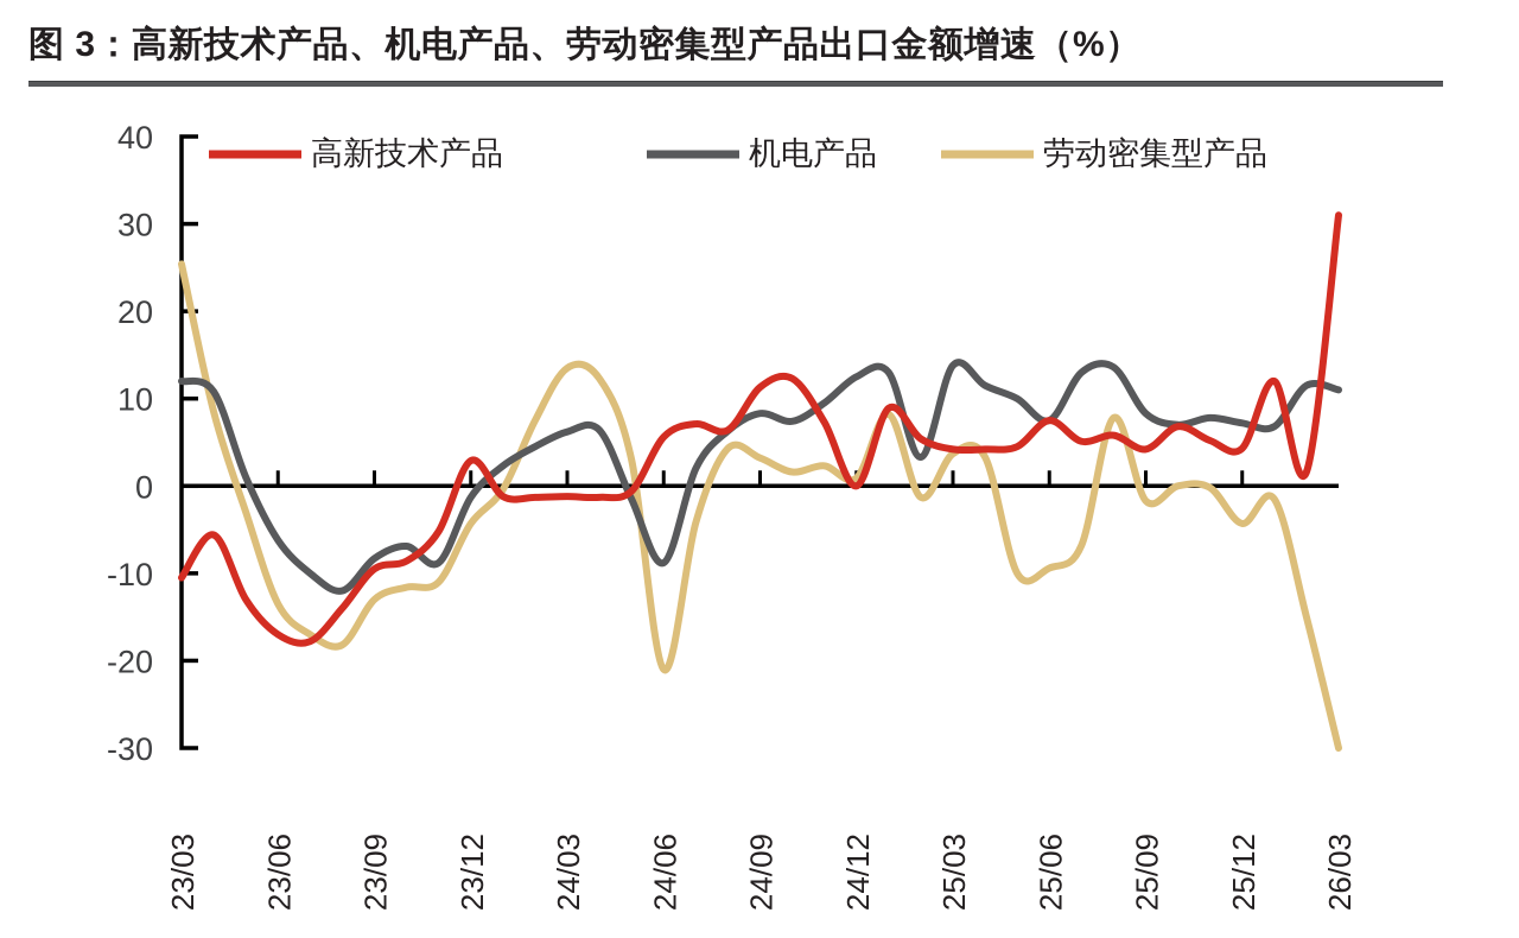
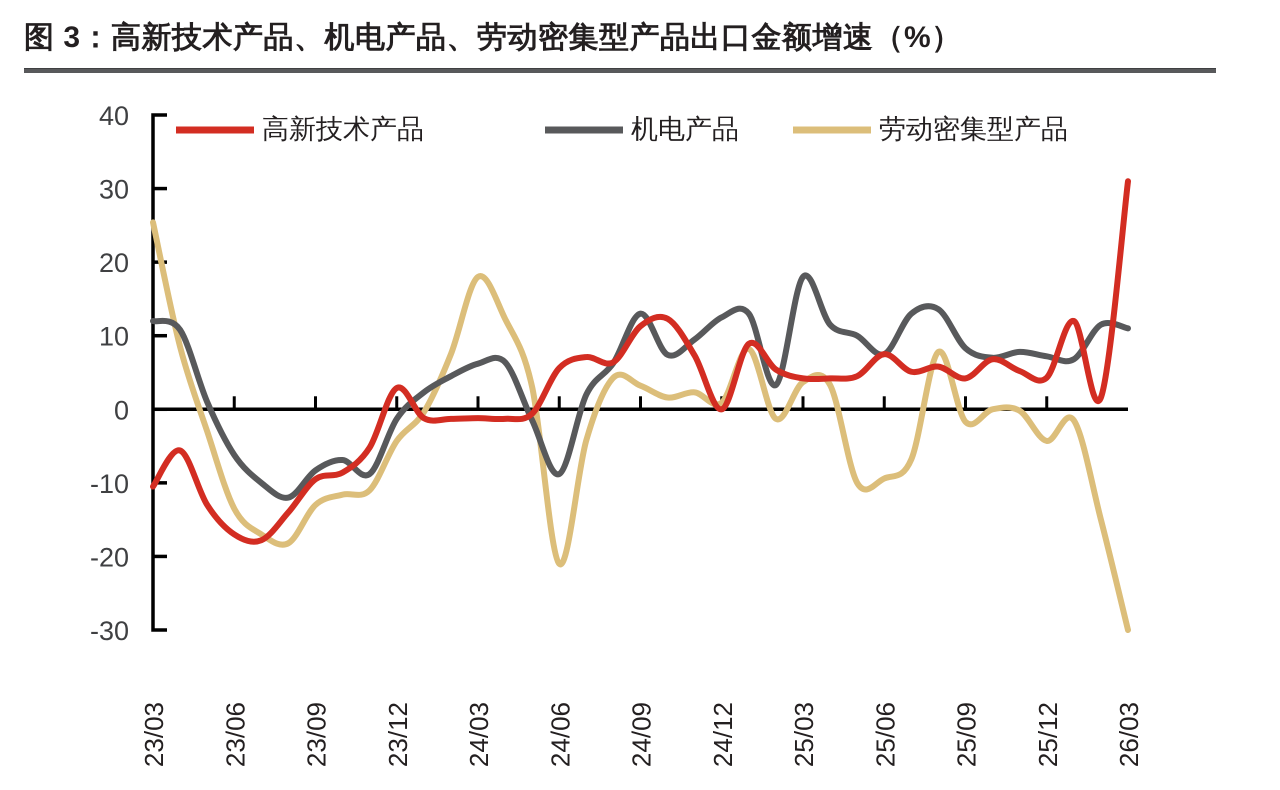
劳动密集型产品/24/03: 14 -> 18
机电产品/24/09: 8 -> 13
机电产品/25/03: 14 -> 18
